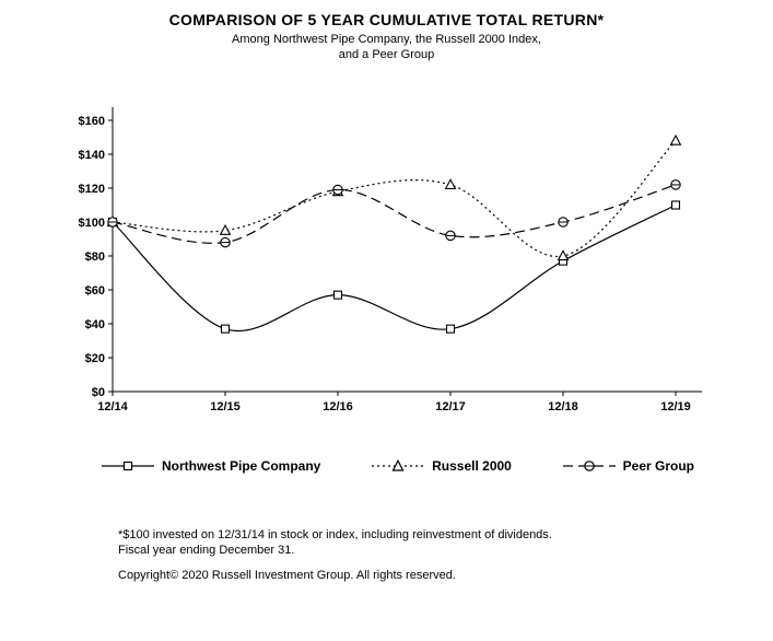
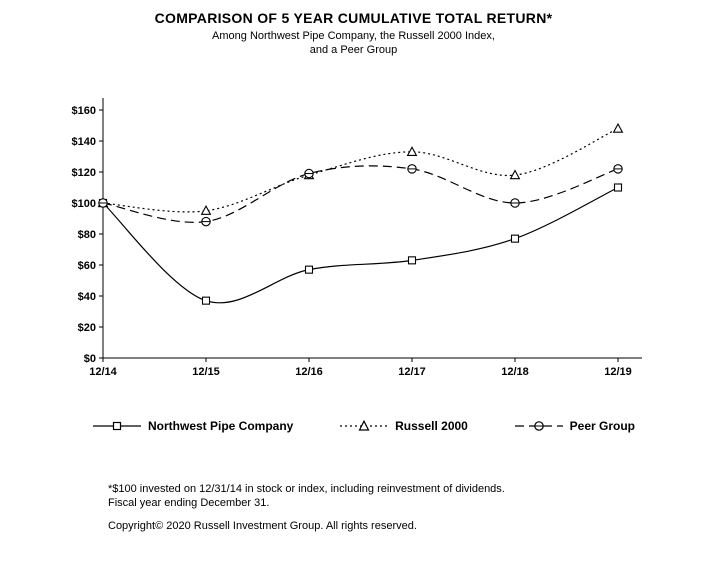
Northwest Pipe Company/12/17: $37 -> $63
Russell 2000/12/17: $122 -> $133
Peer Group/12/17: $92 -> $122
Russell 2000/12/18: $80 -> $118
